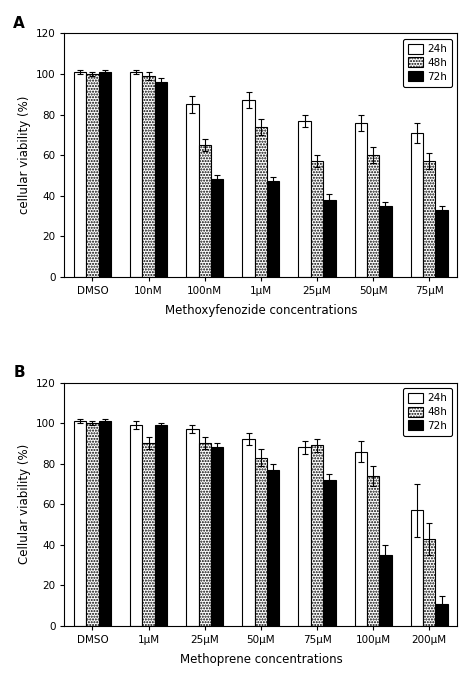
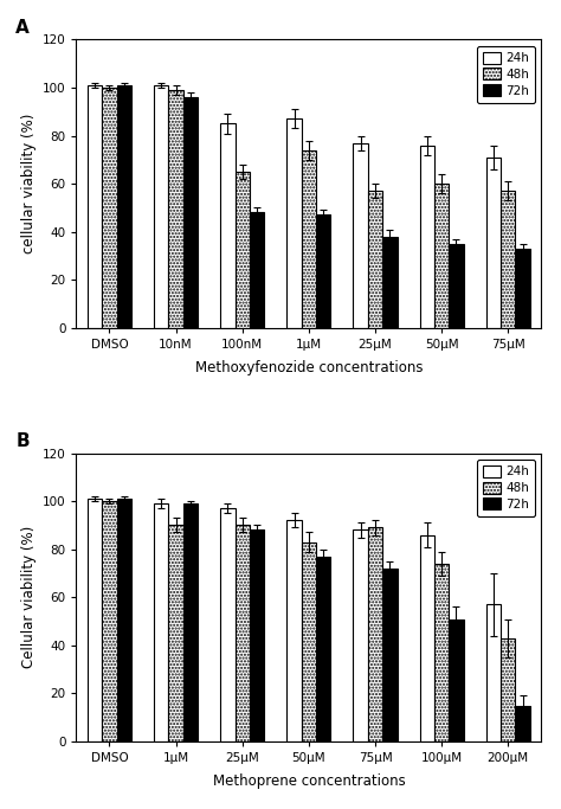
72h/100μM: 35 -> 51
72h/200μM: 11 -> 15
